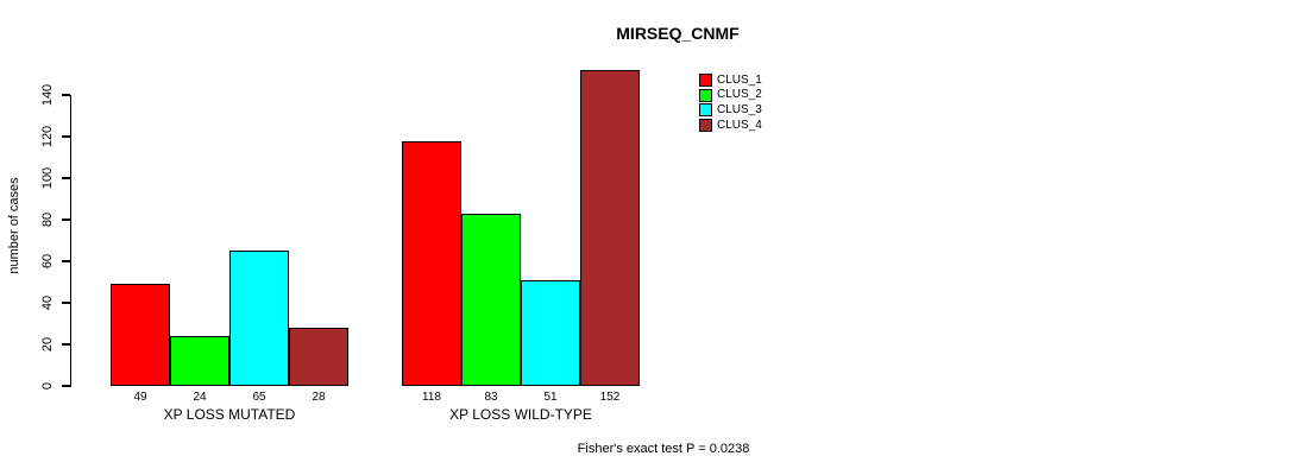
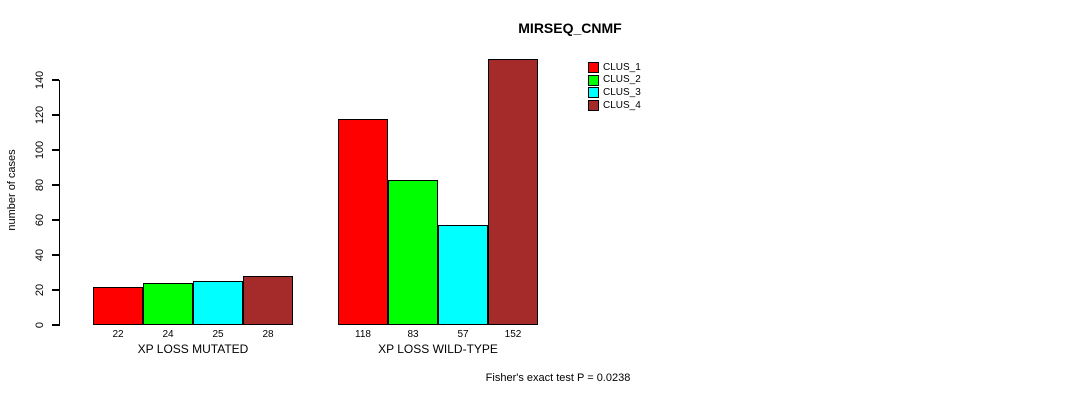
CLUS_1/XP LOSS MUTATED: 49 -> 22
CLUS_3/XP LOSS MUTATED: 65 -> 25
CLUS_3/XP LOSS WILD-TYPE: 51 -> 57
